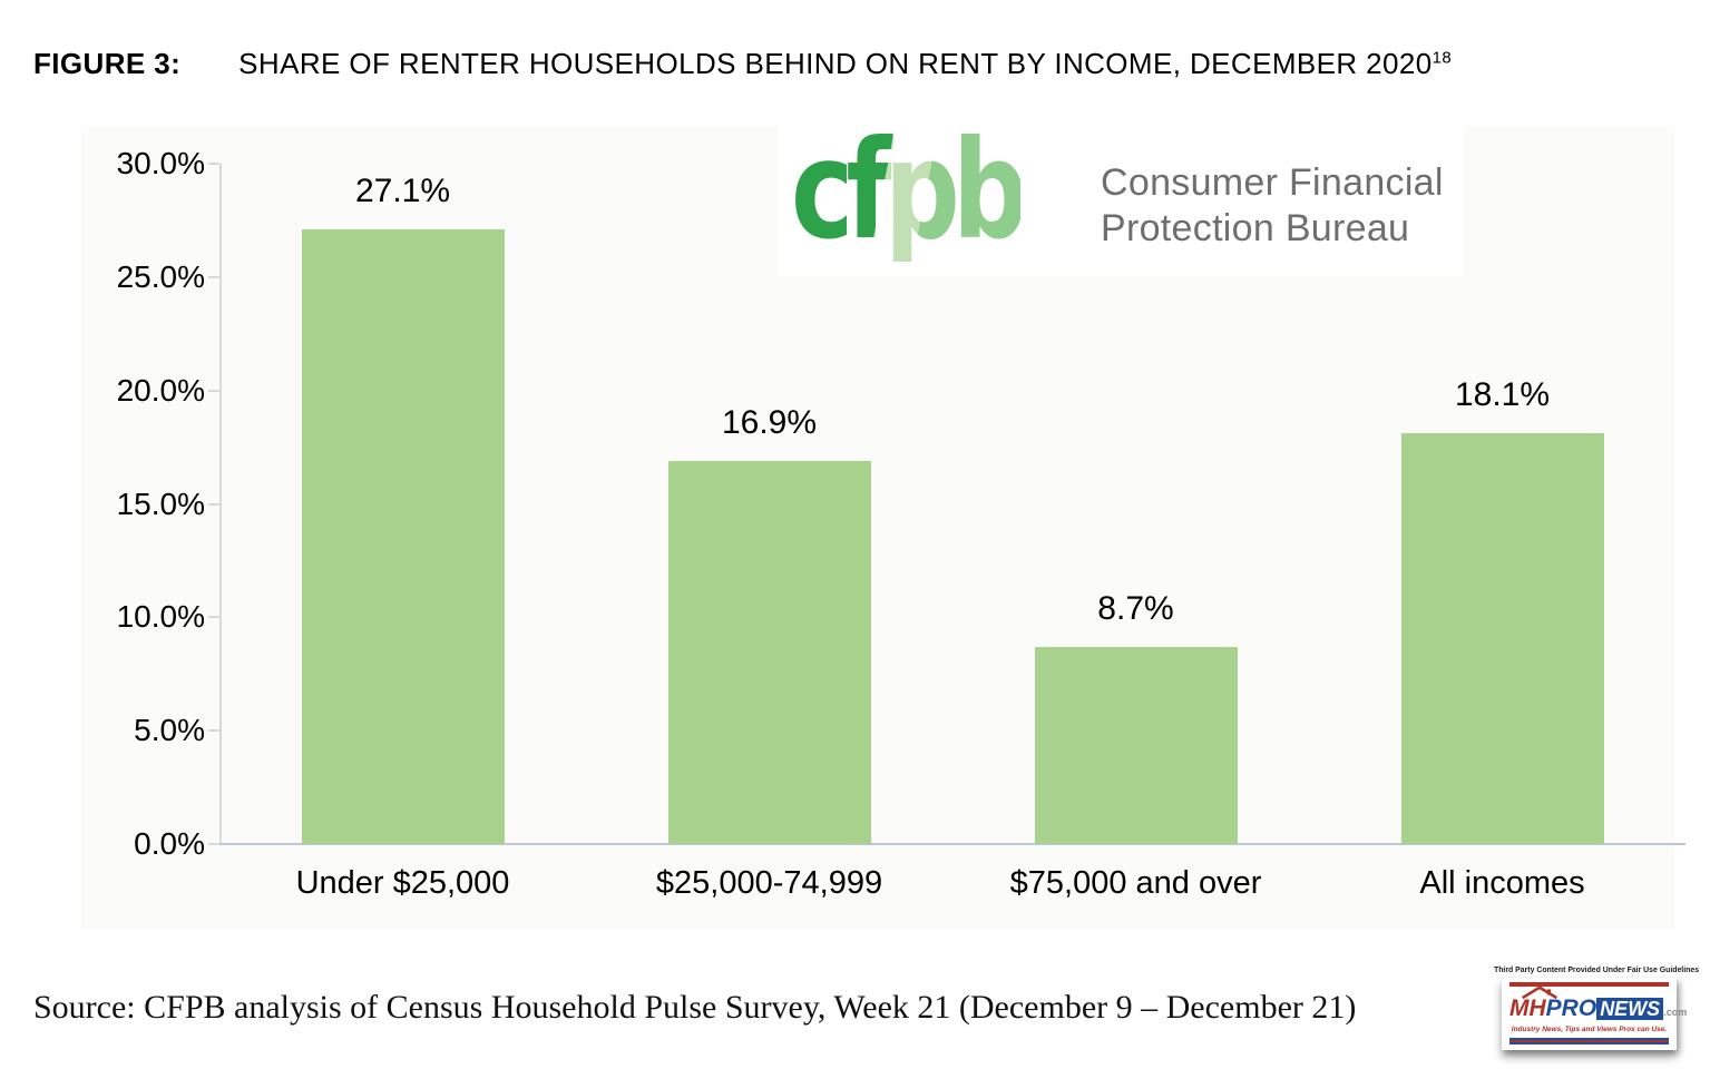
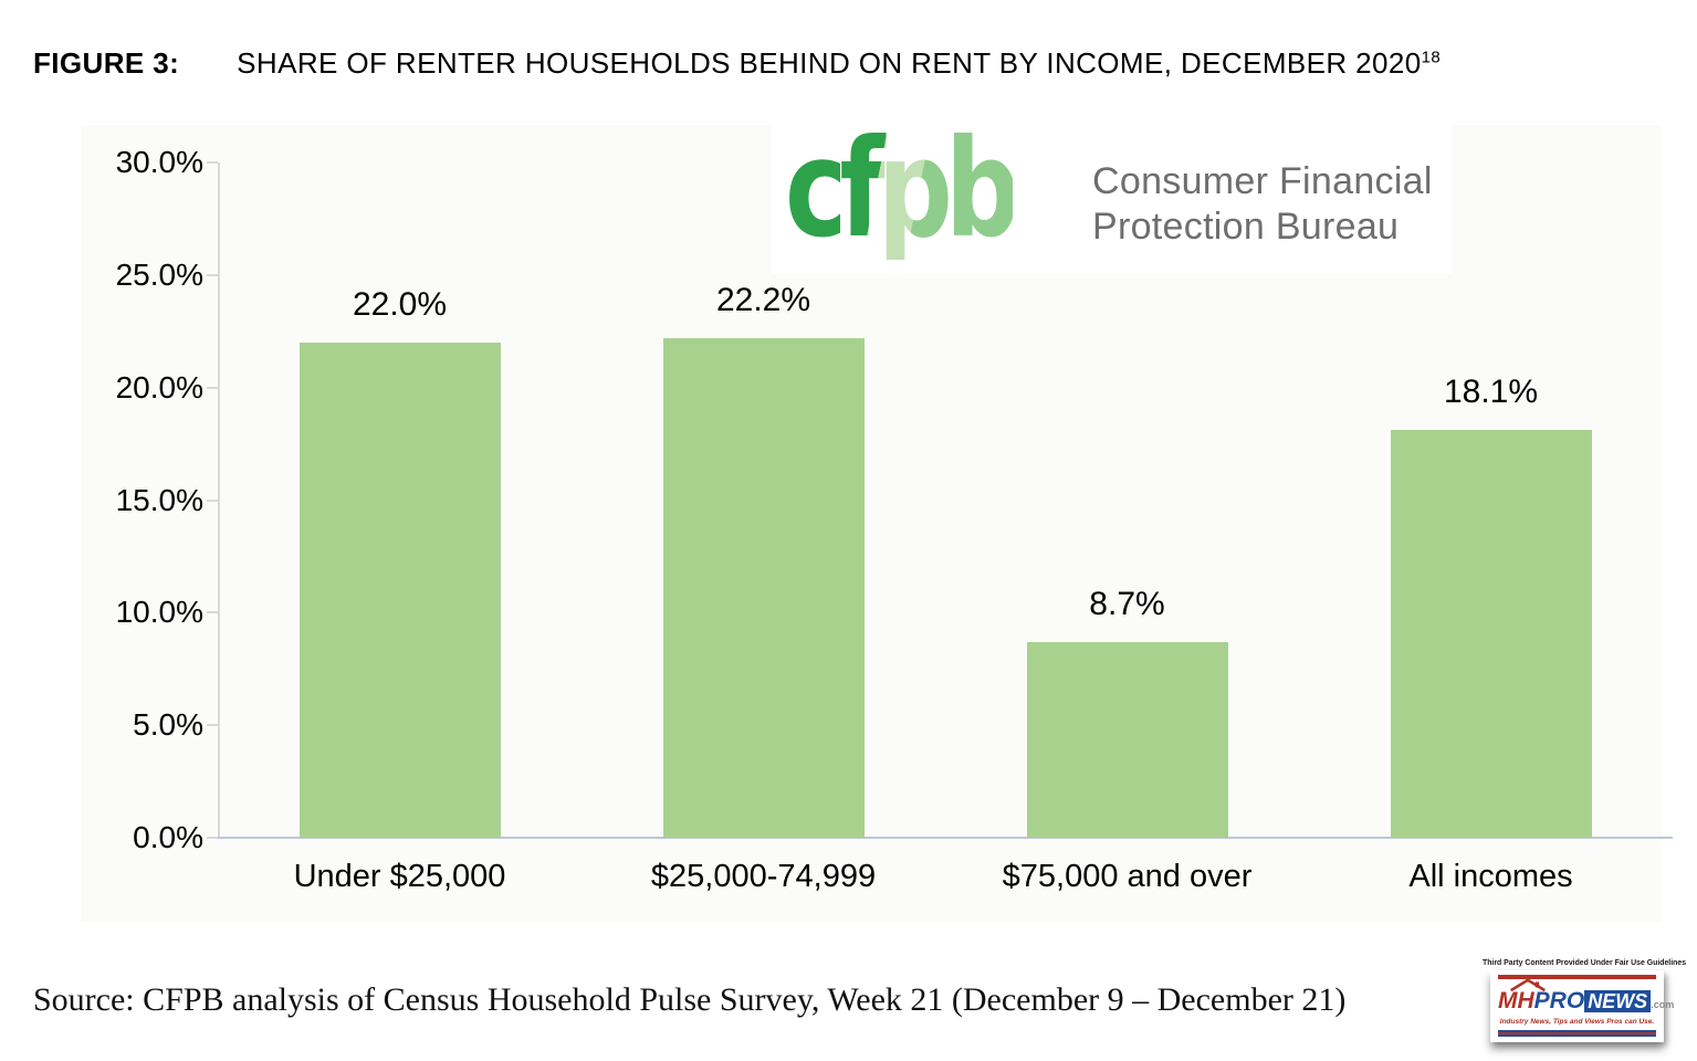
Under $25,000: 27.1% -> 22.0%
$25,000-74,999: 16.9% -> 22.2%
